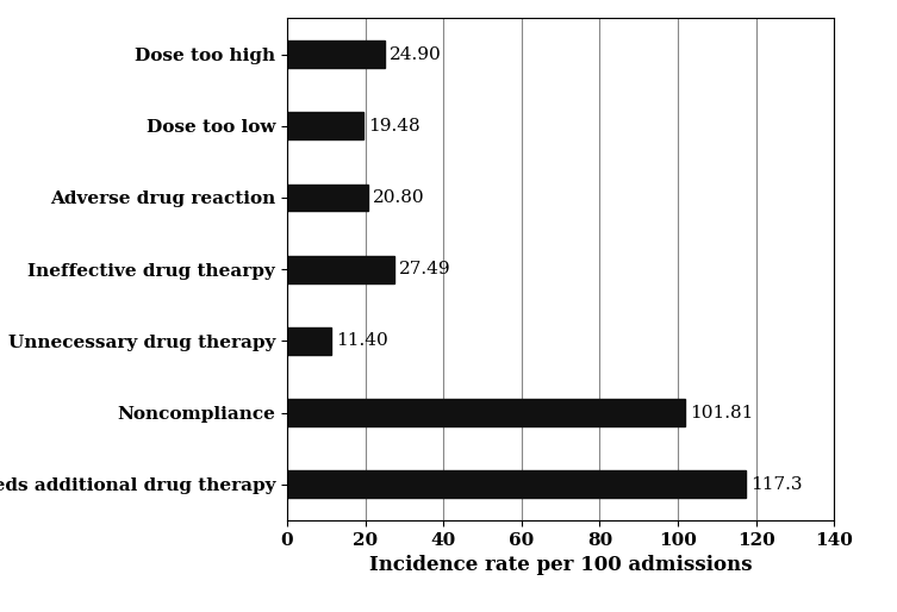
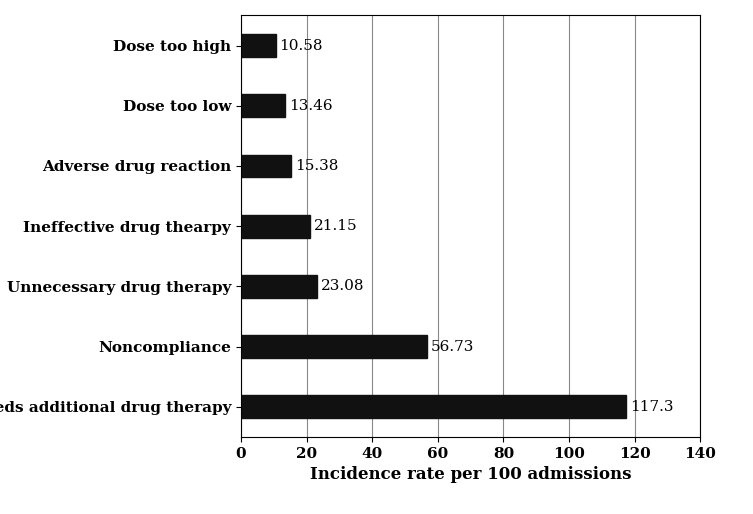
Dose too high: 24.90 -> 10.58
Dose too low: 19.48 -> 13.46
Adverse drug reaction: 20.80 -> 15.38
Ineffective drug thearpy: 27.49 -> 21.15
Unnecessary drug therapy: 11.40 -> 23.08
Noncompliance: 101.81 -> 56.73
